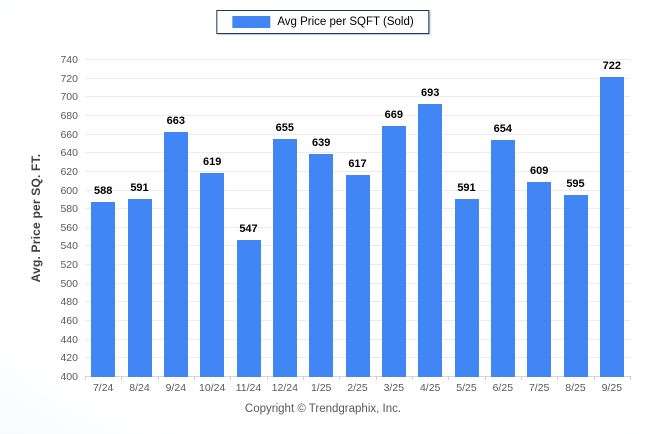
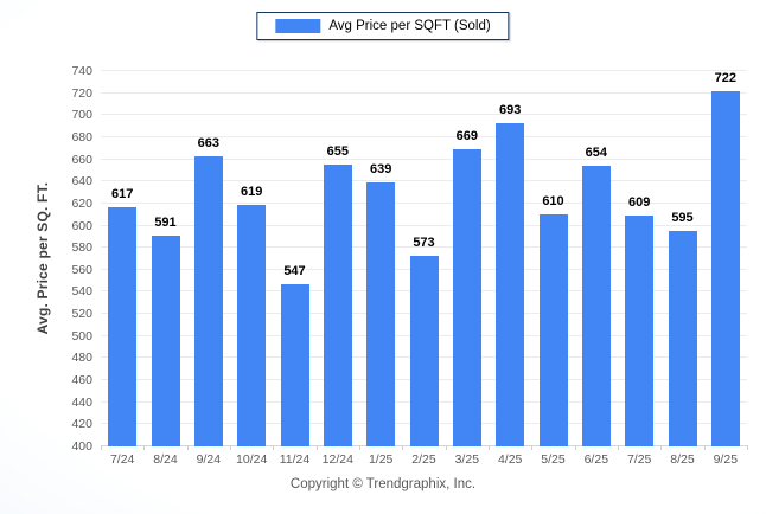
7/24: 588 -> 617
2/25: 617 -> 573
5/25: 591 -> 610
